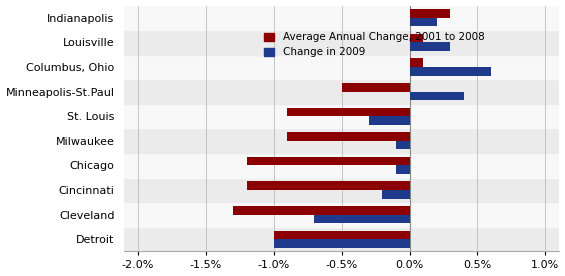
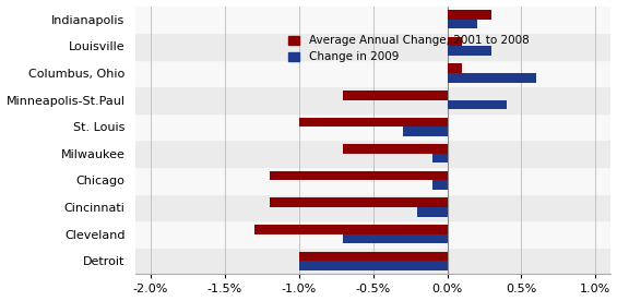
Average Annual Change, 2001 to 2008/Minneapolis-St.Paul: -0.5% -> -0.7%
Average Annual Change, 2001 to 2008/St. Louis: -0.9% -> -1.0%
Average Annual Change, 2001 to 2008/Milwaukee: -0.9% -> -0.7%
